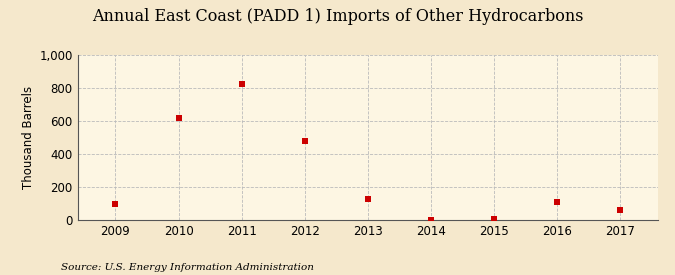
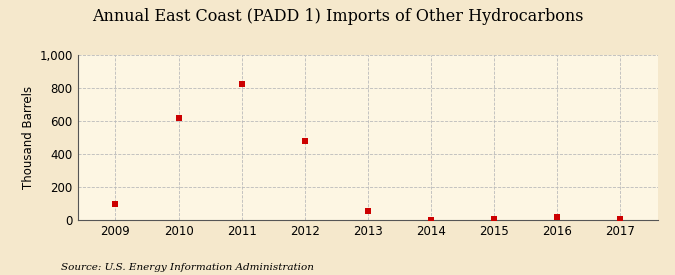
2013: 130 -> 60
2016: 110 -> 20
2017: 60 -> 0
